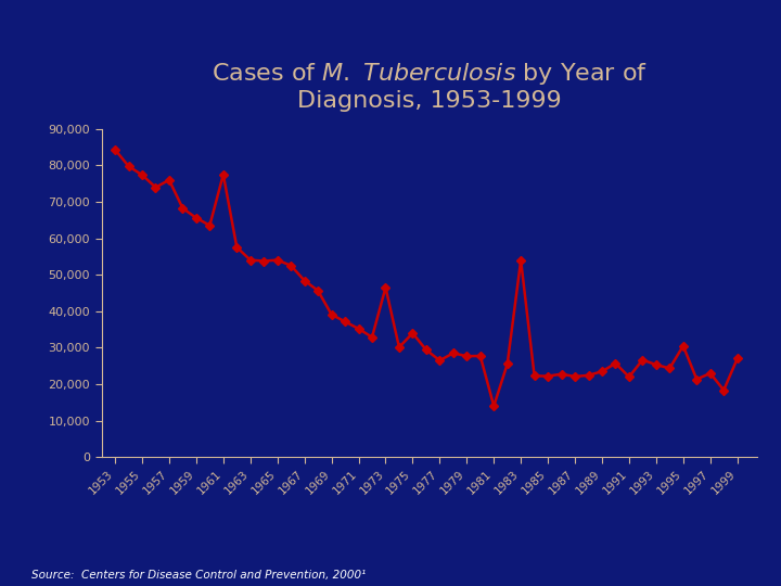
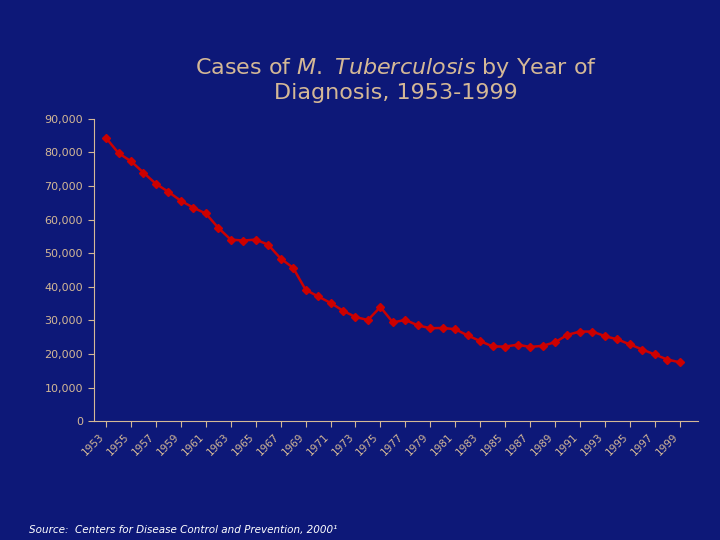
1957: 76,000 -> 70,600
1961: 77,500 -> 61,800
1973: 46,500 -> 31,000
1977: 26,500 -> 30,100
1981: 14,000 -> 27,400
1983: 54,000 -> 23,800
1991: 22,000 -> 26,700
1995: 30,500 -> 22,900
1997: 23,000 -> 19,900
1999: 27,000 -> 17,500
